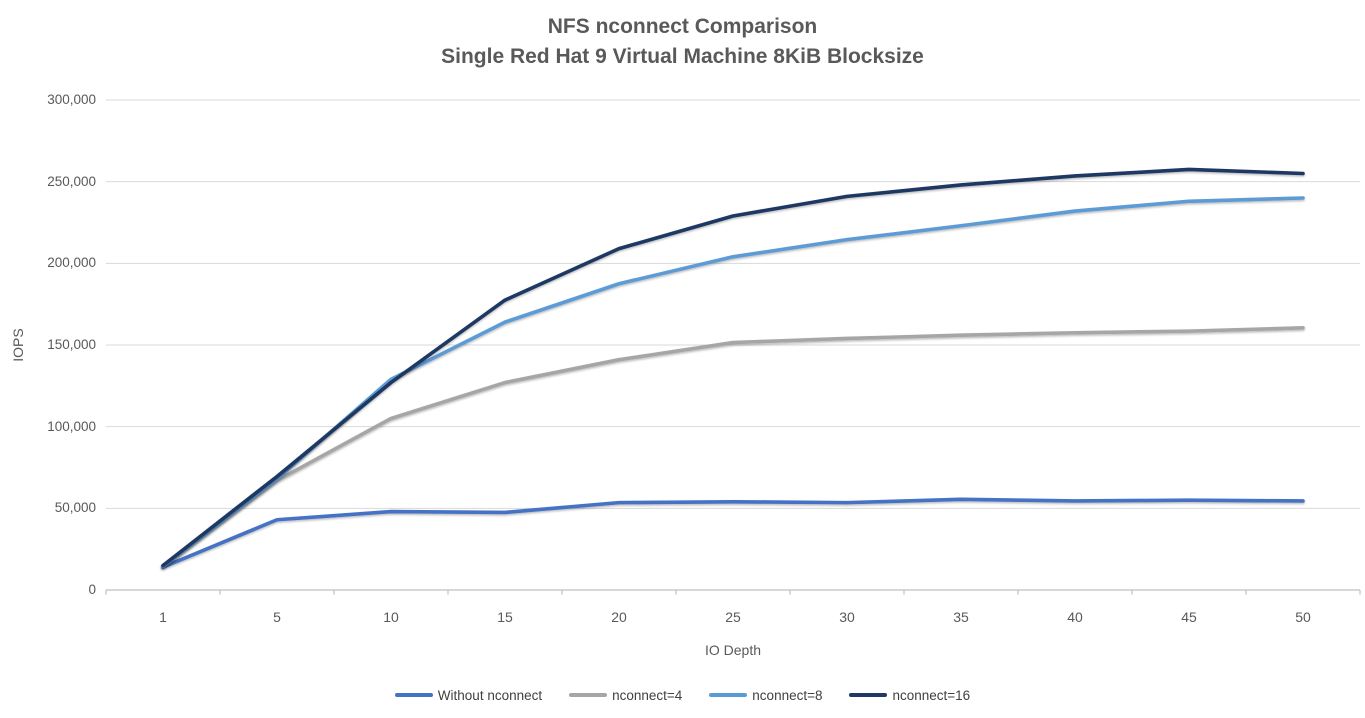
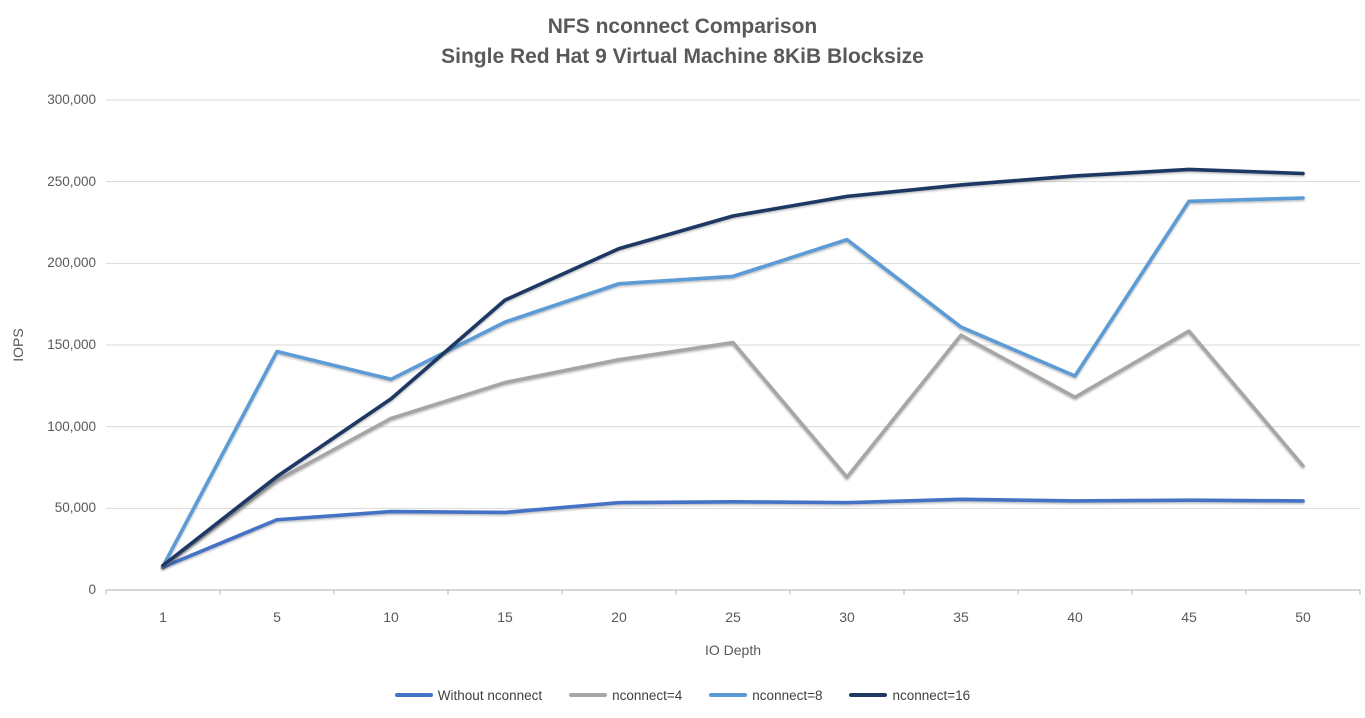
nconnect=8/5: 68000 -> 146000
nconnect=16/10: 127000 -> 117000
nconnect=8/25: 204000 -> 192000
nconnect=4/30: 154000 -> 69000
nconnect=8/35: 223000 -> 161000
nconnect=4/40: 158000 -> 118000
nconnect=8/40: 232000 -> 131000
nconnect=4/50: 160000 -> 76000
